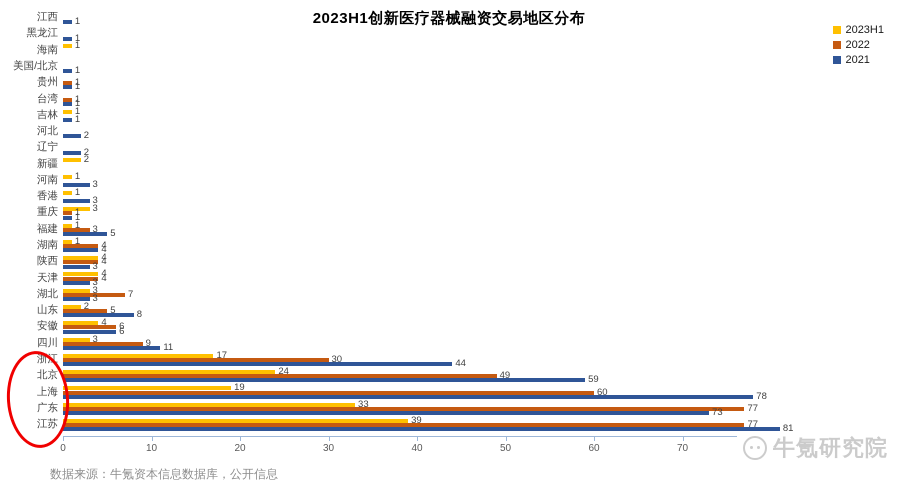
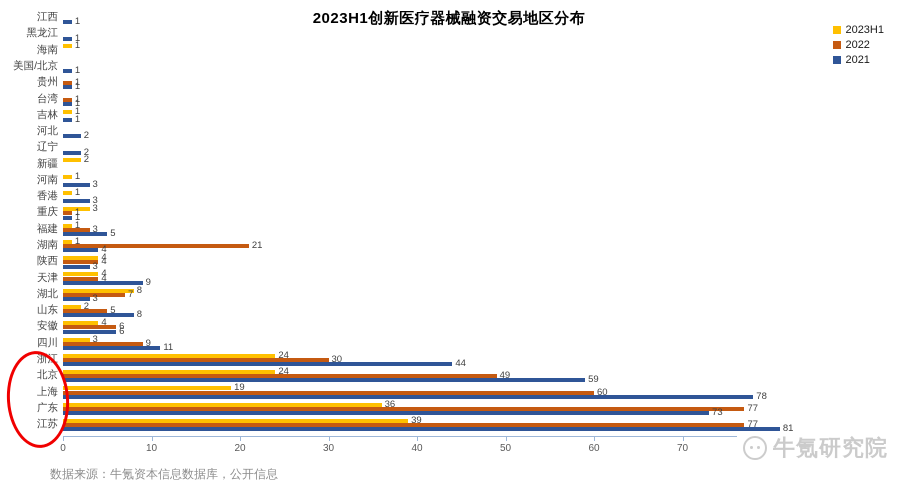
2022/湖南: 4 -> 21
2021/天津: 3 -> 9
2023H1/湖北: 3 -> 8
2023H1/浙江: 17 -> 24
2023H1/广东: 33 -> 36
